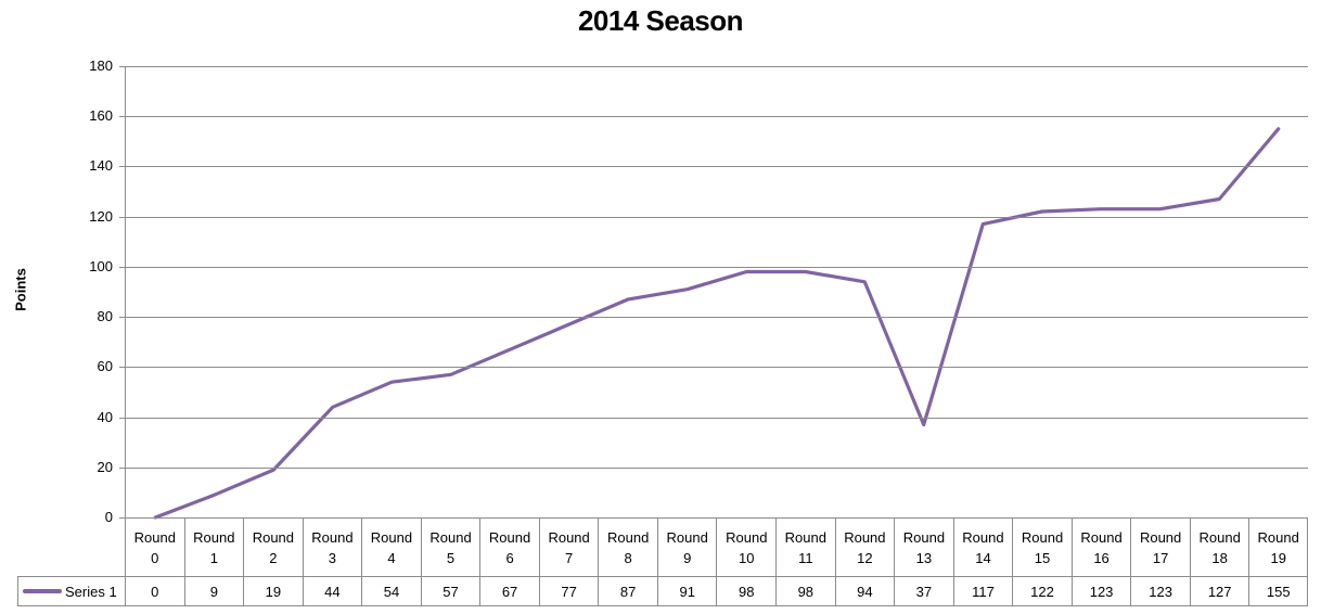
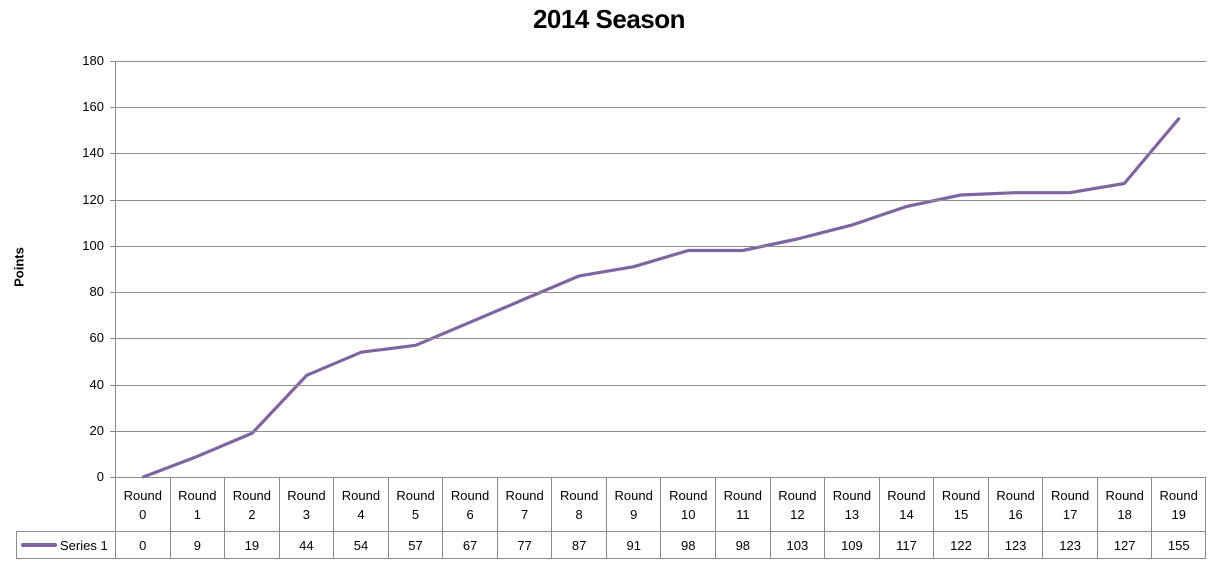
Round 12: 94 -> 103
Round 13: 37 -> 109
